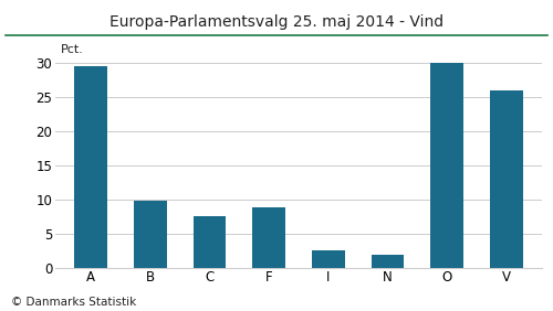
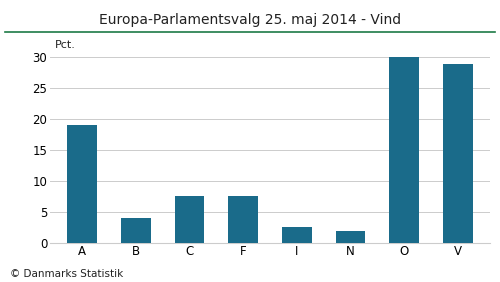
A: 29.6 -> 19.0
B: 9.8 -> 4.0
F: 8.8 -> 7.5
V: 26.0 -> 29.0
